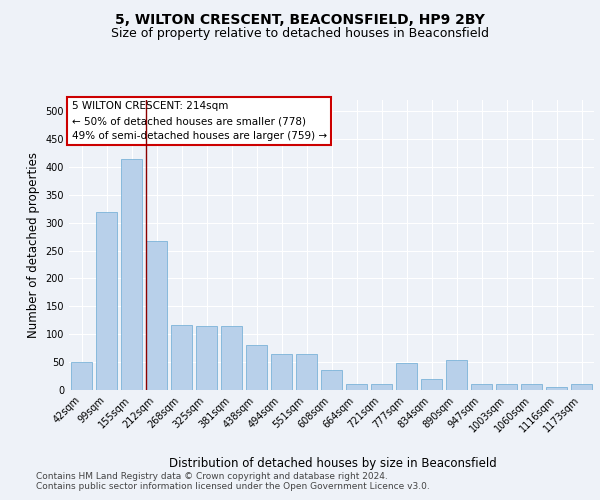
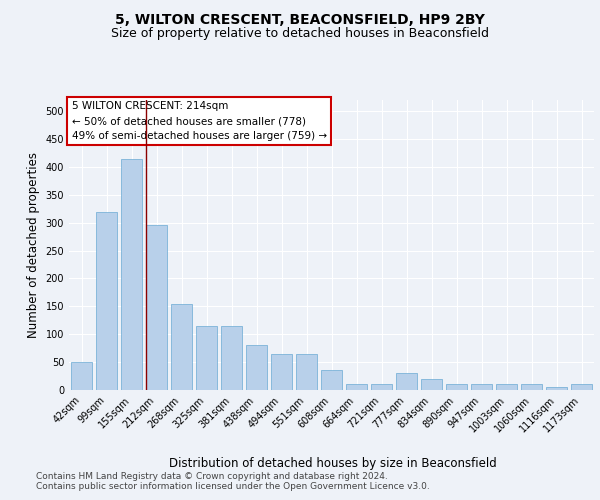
212sqm: 268 -> 295
268sqm: 116 -> 155
777sqm: 48 -> 30
890sqm: 54 -> 10
